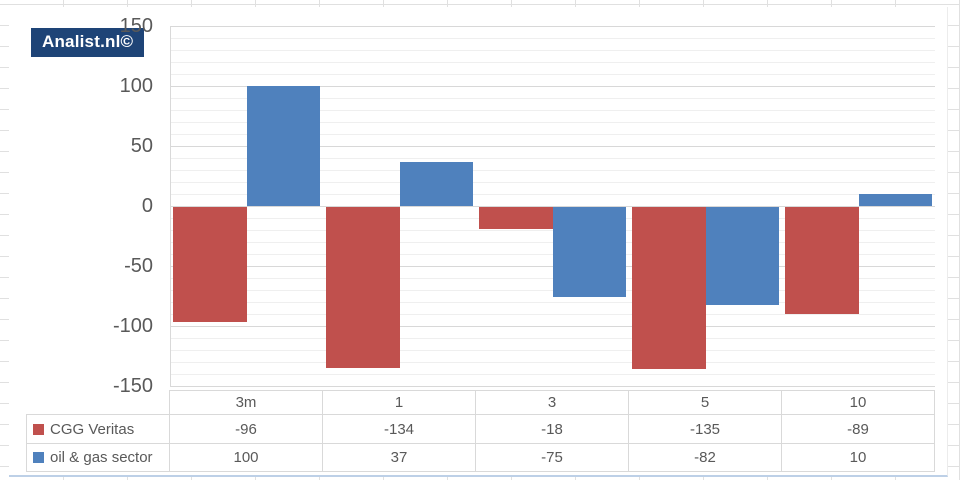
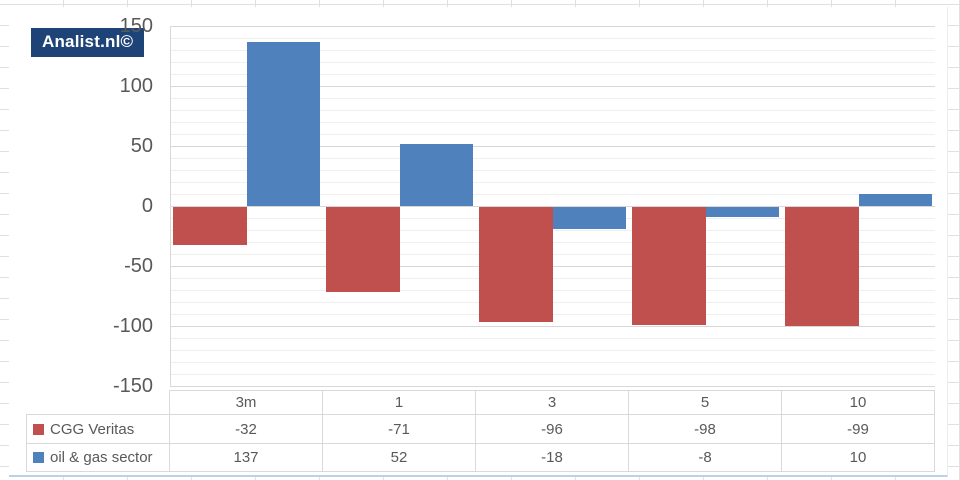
CGG Veritas/3m: -96 -> -32
oil & gas sector/3m: 100 -> 137
CGG Veritas/1: -134 -> -71
oil & gas sector/1: 37 -> 52
CGG Veritas/3: -18 -> -96
oil & gas sector/3: -75 -> -18
CGG Veritas/5: -135 -> -98
oil & gas sector/5: -82 -> -8
CGG Veritas/10: -89 -> -99
